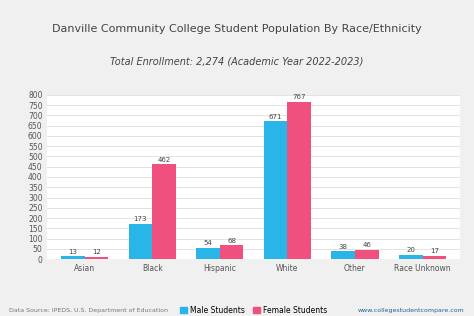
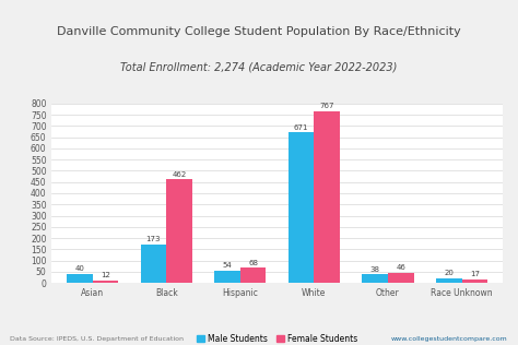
Male Students/Asian: 13 -> 40
